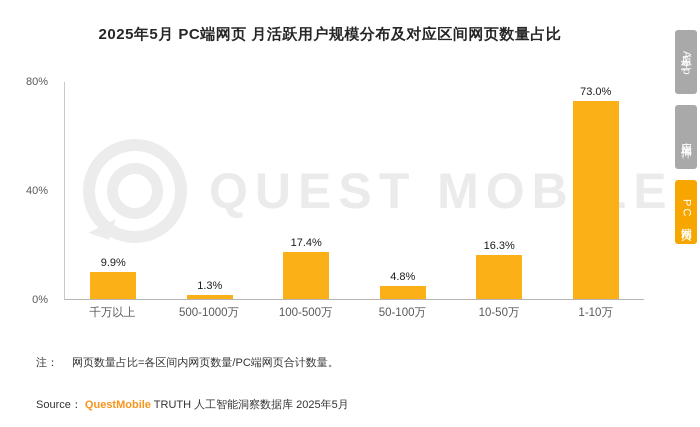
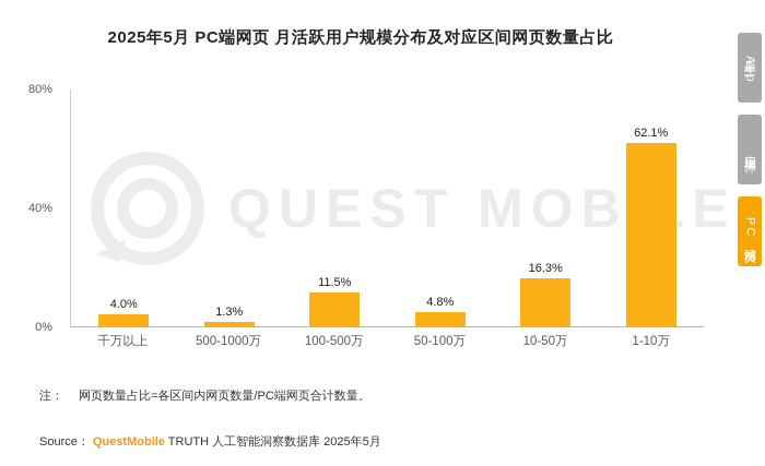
千万以上: 9.9% -> 4.0%
100-500万: 17.4% -> 11.5%
1-10万: 73.0% -> 62.1%
